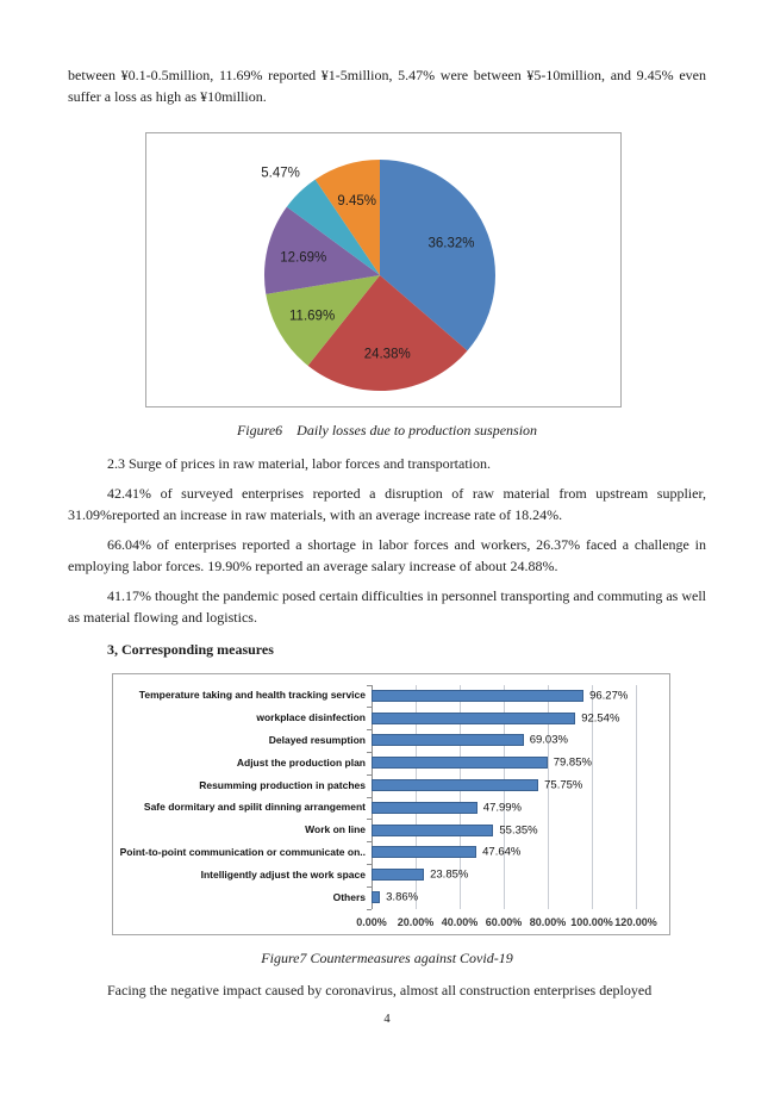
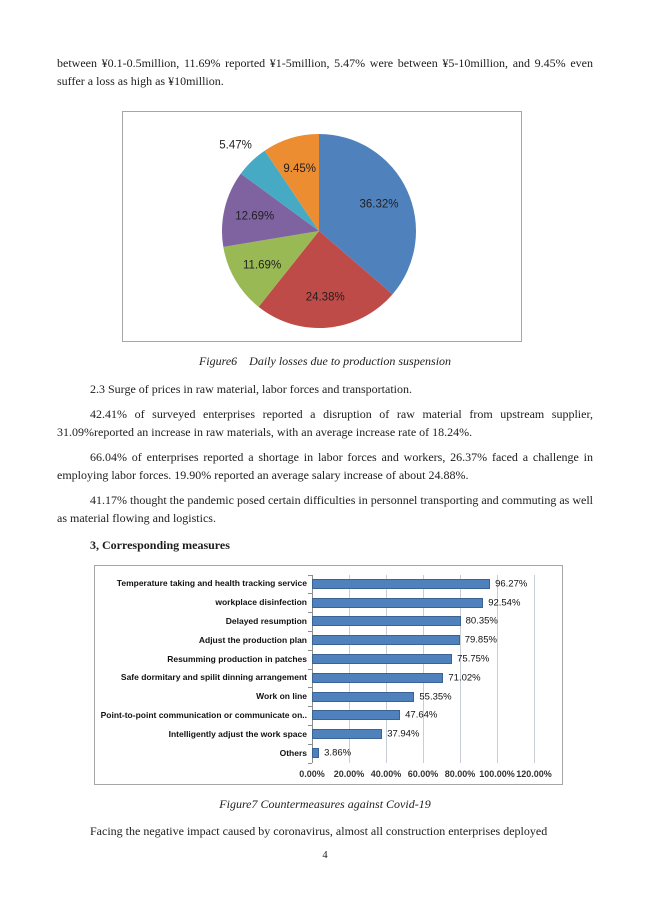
Figure7 Countermeasures against Covid-19/Delayed resumption: 69.03% -> 80.35%
Figure7 Countermeasures against Covid-19/Safe dormitary and spilit dinning arrangement: 47.99% -> 71.02%
Figure7 Countermeasures against Covid-19/Intelligently adjust the work space: 23.85% -> 37.94%
